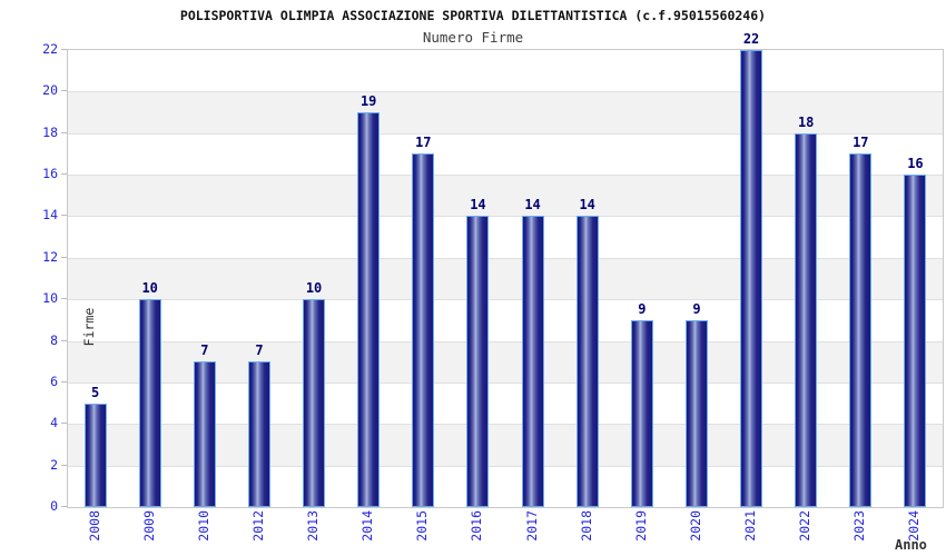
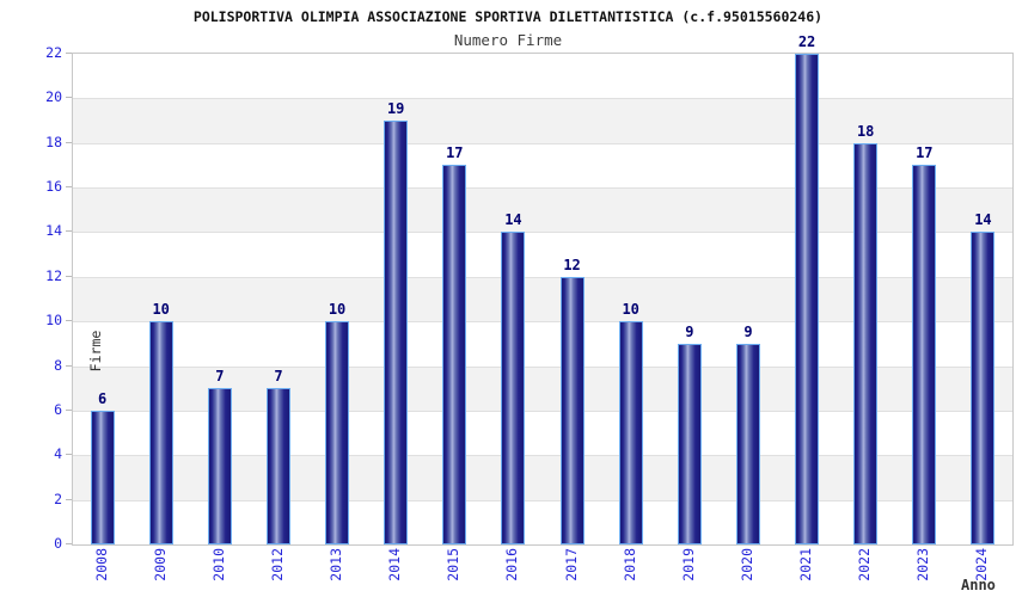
2008: 5 -> 6
2017: 14 -> 12
2018: 14 -> 10
2024: 16 -> 14
